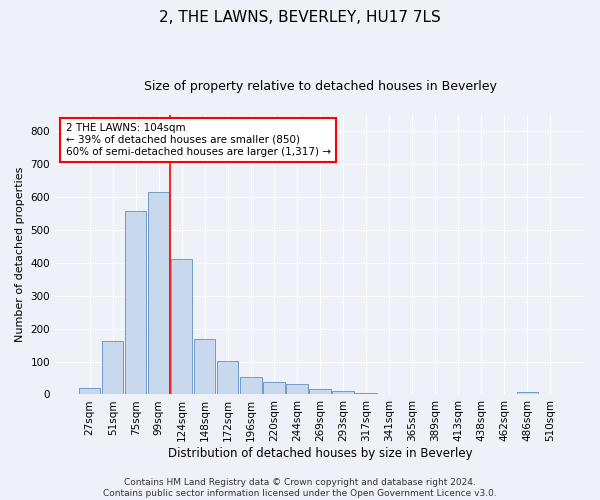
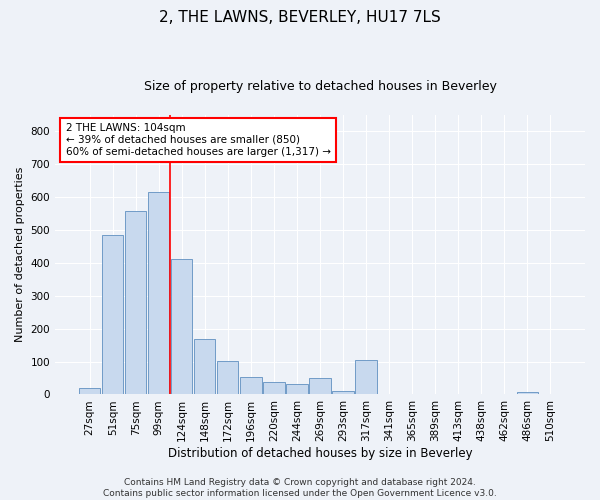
51sqm: 163 -> 485
269sqm: 16 -> 50
317sqm: 5 -> 105
